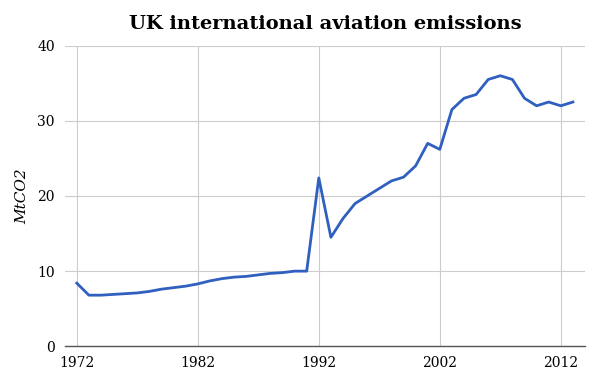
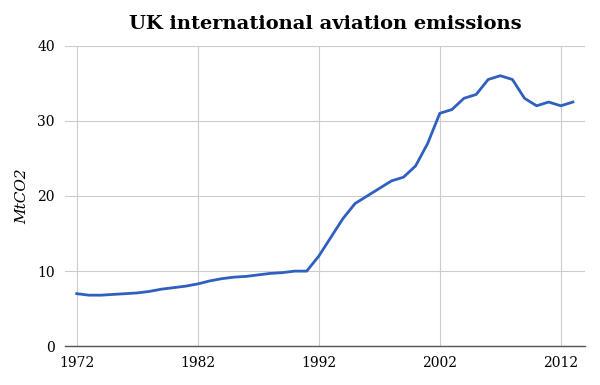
1972: 8.4 -> 7.0
1992: 22.4 -> 12.0
2002: 26.2 -> 31.0
